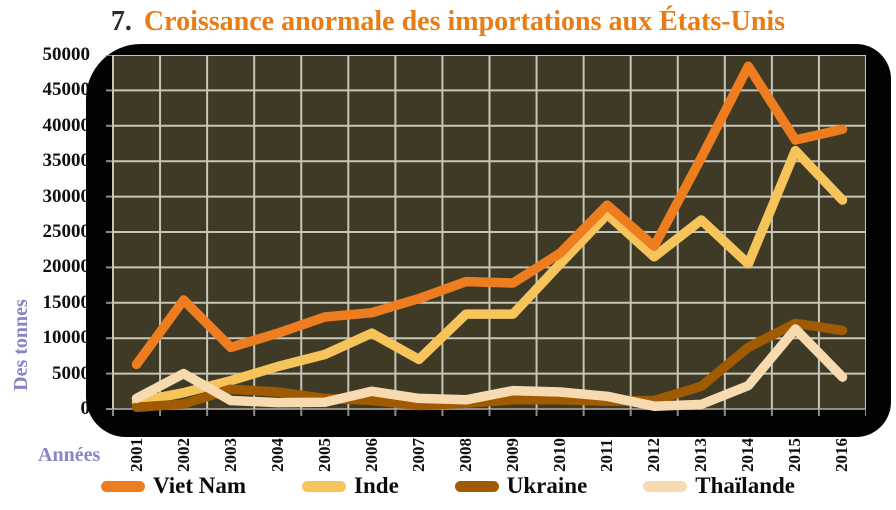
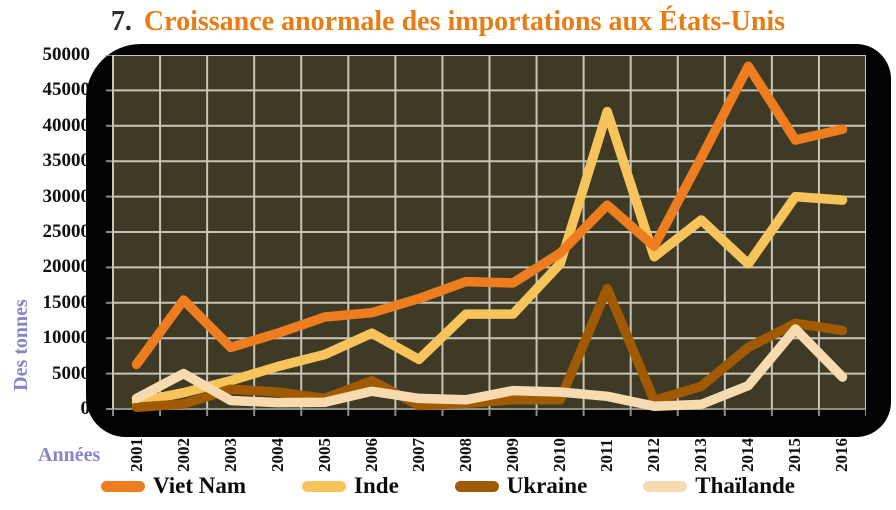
Ukraine/2006: 1000 -> 4000
Inde/2011: 28000 -> 42000
Ukraine/2011: 1000 -> 17000
Inde/2015: 36000 -> 30000
